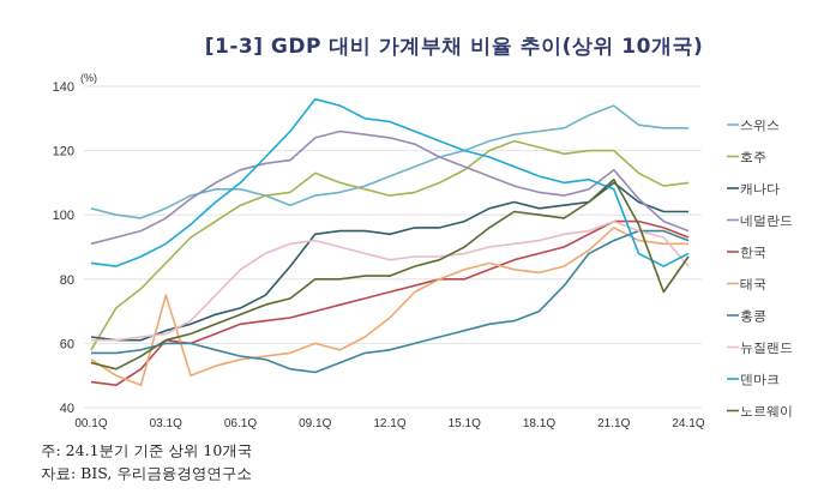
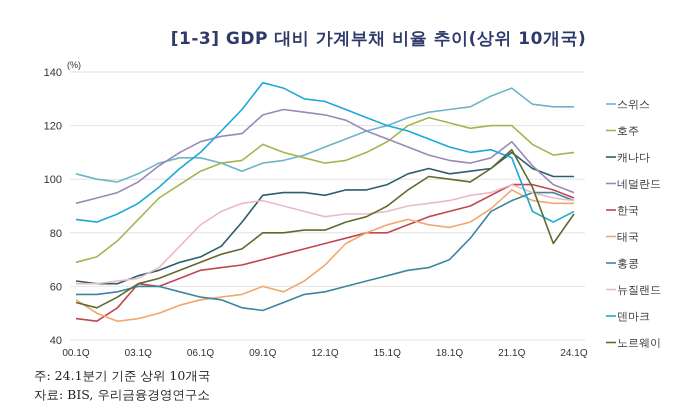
호주/00.1Q: 58 -> 69
태국/03.1Q: 75 -> 48
뉴질랜드/24.1Q: 84 -> 92
